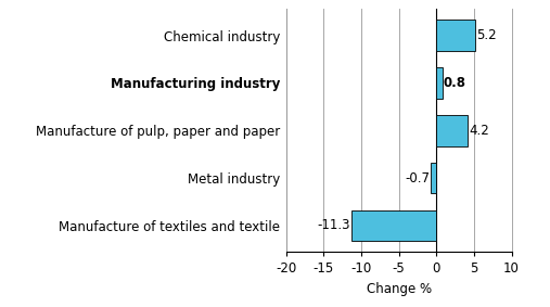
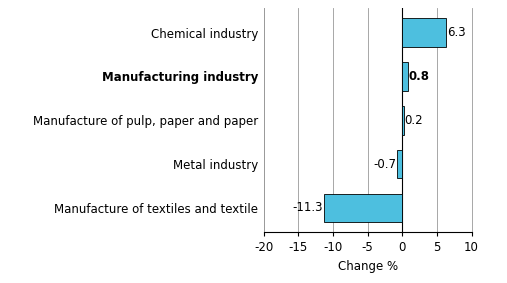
Chemical industry: 5.2 -> 6.3
Manufacture of pulp, paper and paper: 4.2 -> 0.2
